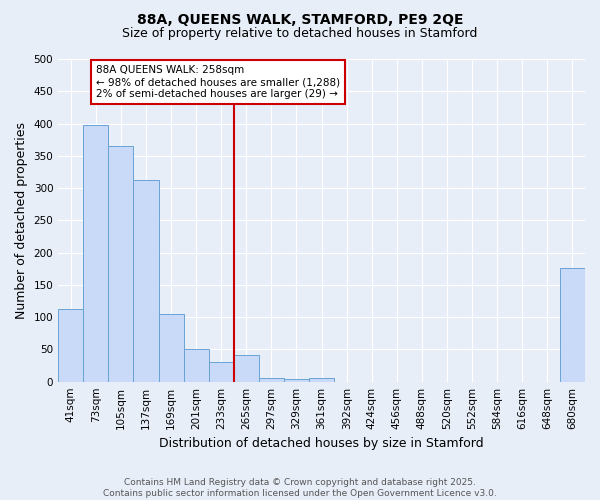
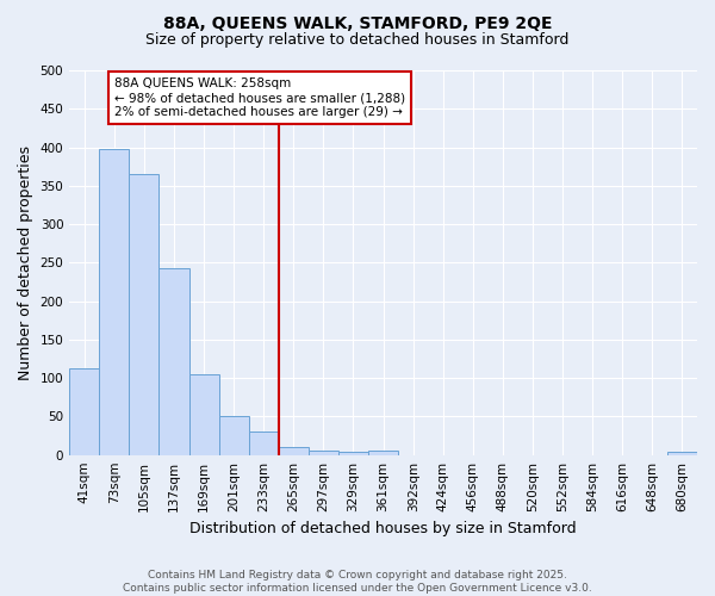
137sqm: 312 -> 243
265sqm: 42 -> 10
680sqm: 176 -> 4
